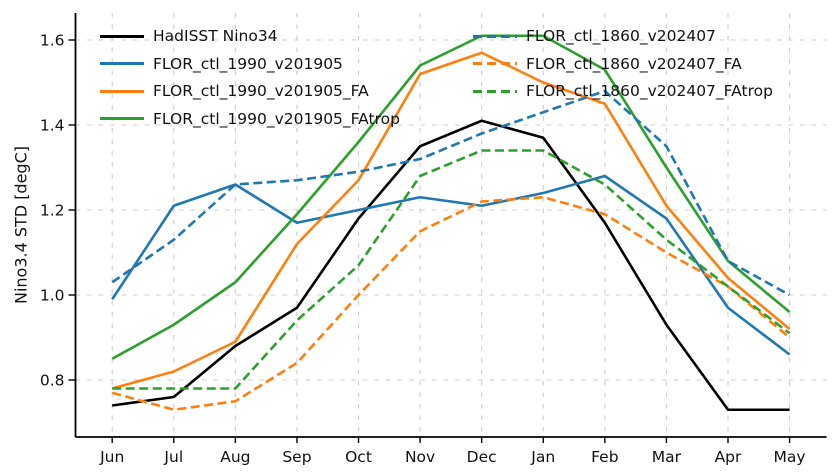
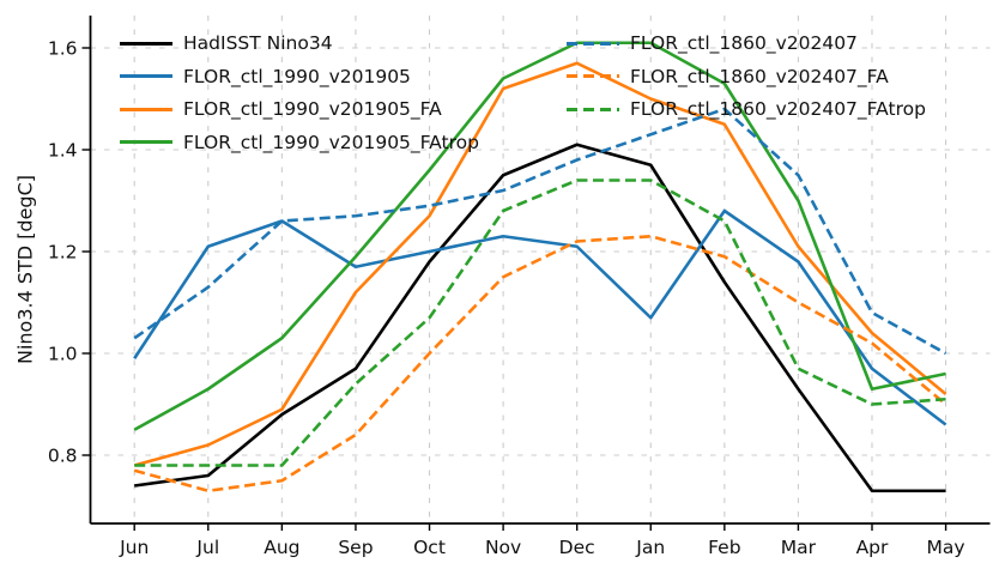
FLOR_ctl_1990_v201905/Jan: 1.24 -> 1.07
HadISST Nino34/Feb: 1.17 -> 1.14
FLOR_ctl_1860_v202407_FAtrop/Mar: 1.13 -> 0.97
FLOR_ctl_1990_v201905_FAtrop/Apr: 1.08 -> 0.93
FLOR_ctl_1860_v202407_FAtrop/Apr: 1.02 -> 0.90
